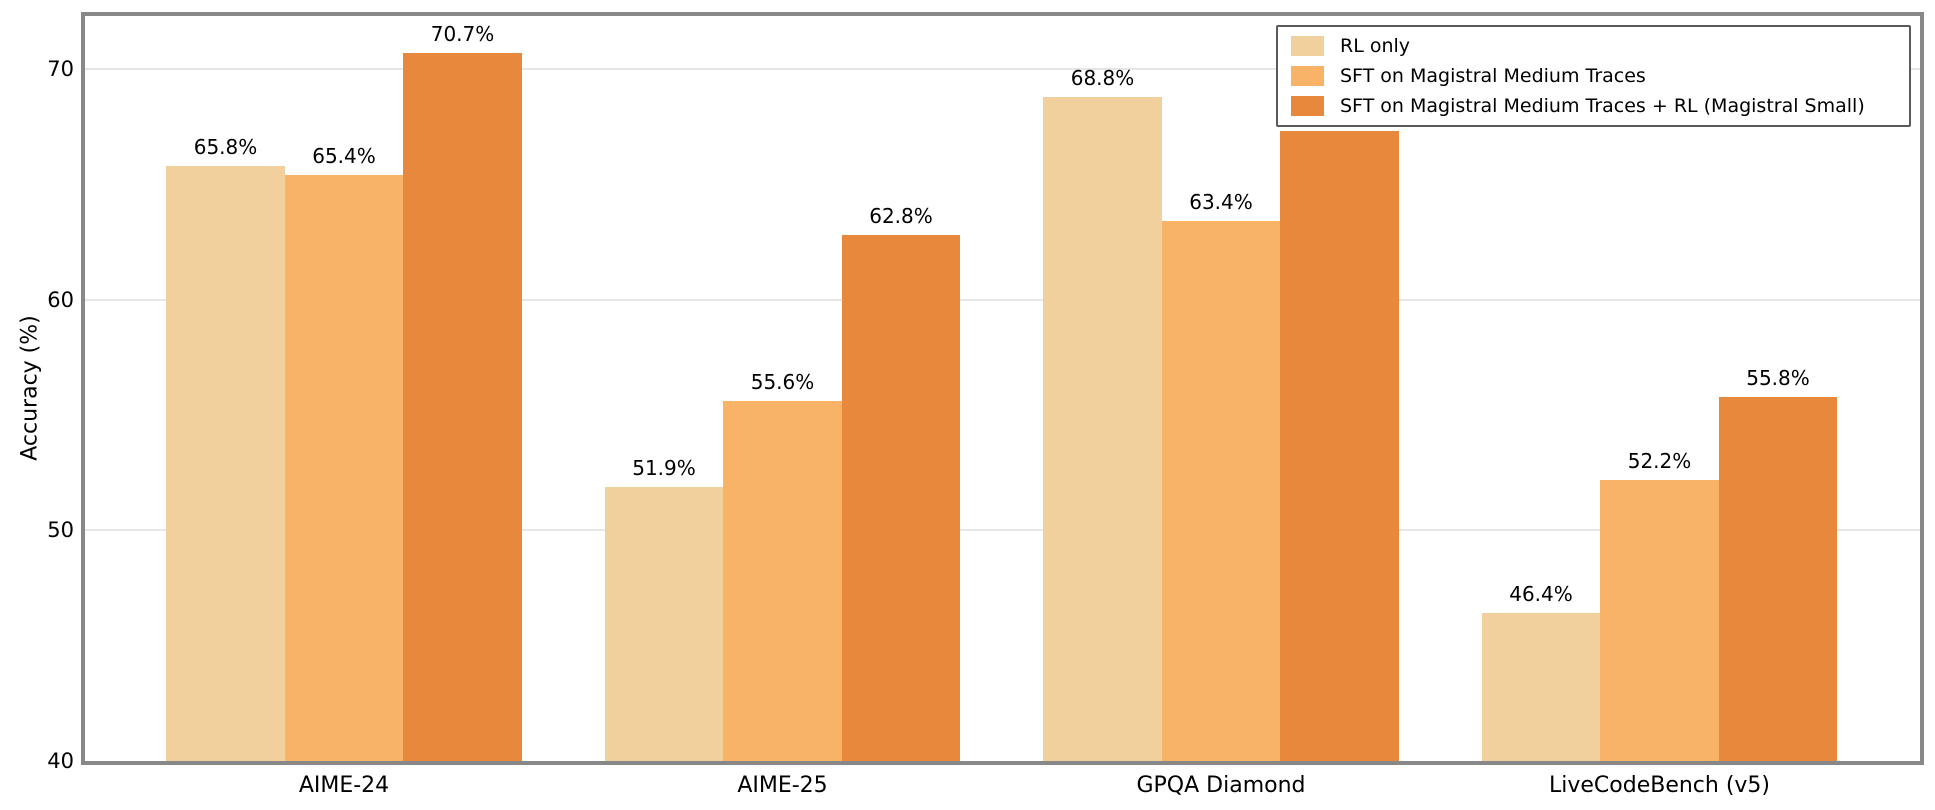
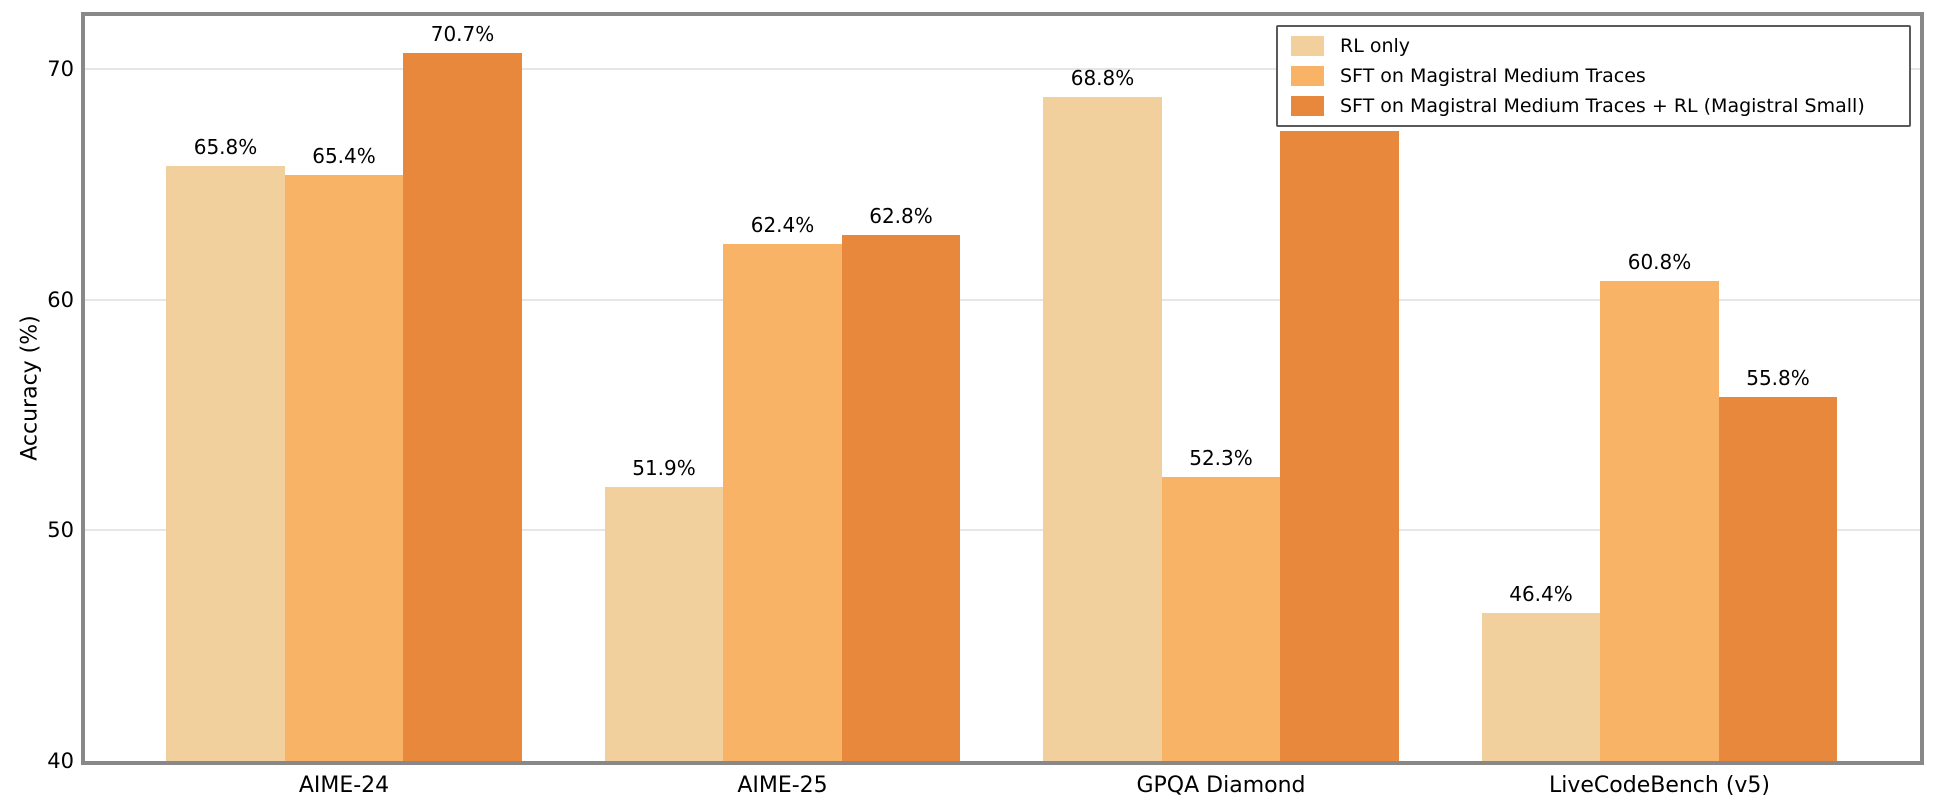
SFT on Magistral Medium Traces/AIME-25: 55.6% -> 62.4%
SFT on Magistral Medium Traces/GPQA Diamond: 63.4% -> 52.3%
SFT on Magistral Medium Traces/LiveCodeBench (v5): 52.2% -> 60.8%
